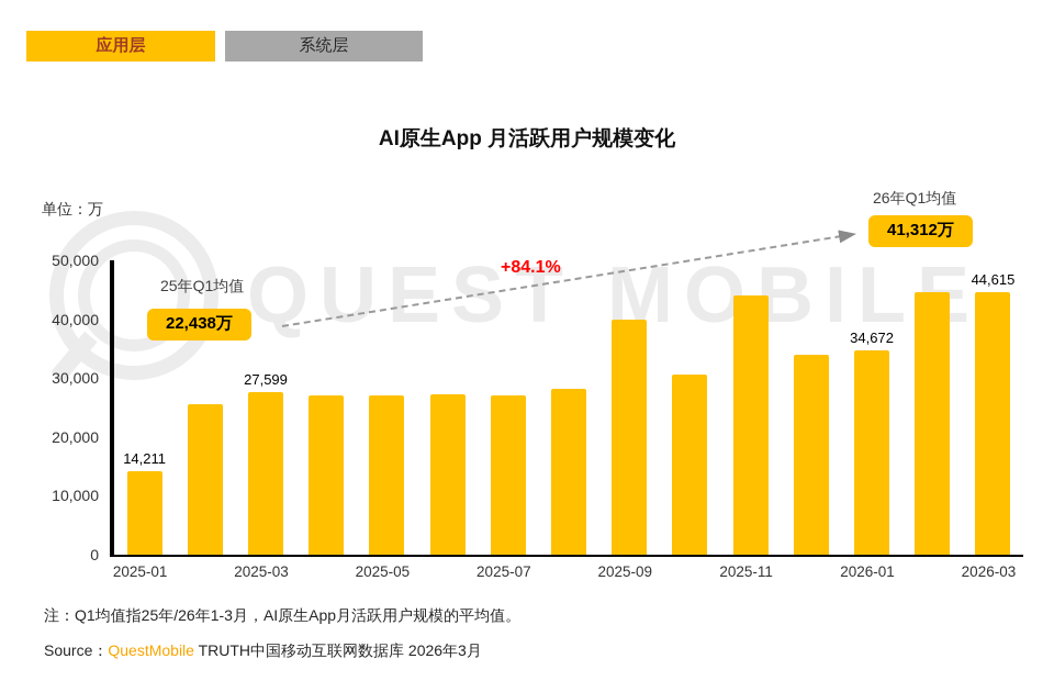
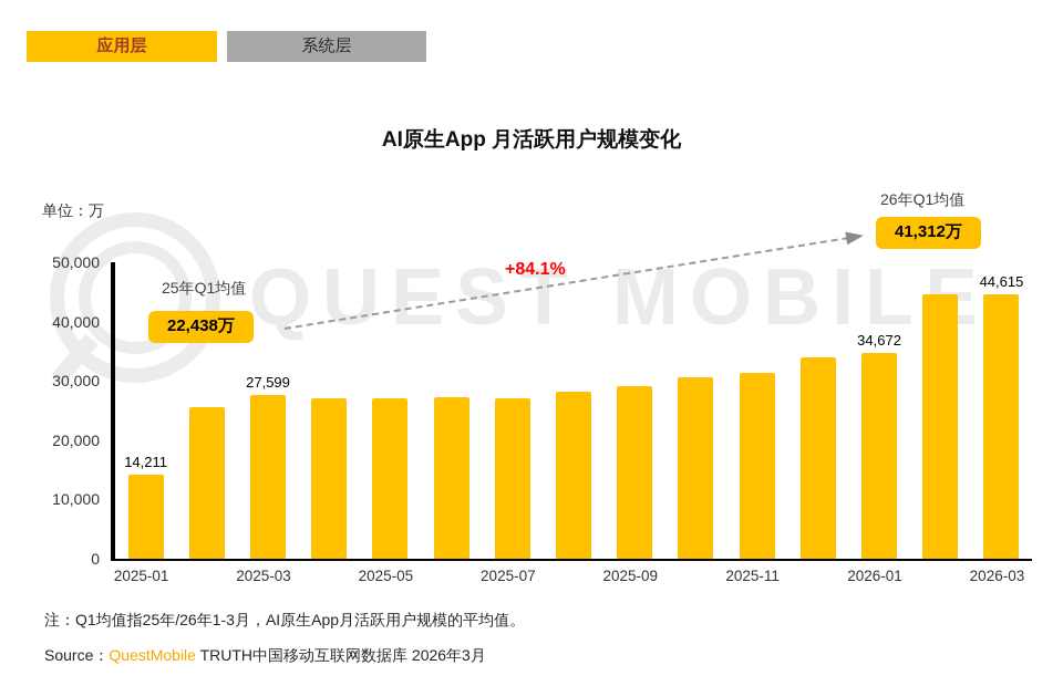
2025-09: 40000 -> 29000
2025-11: 44000 -> 31000
